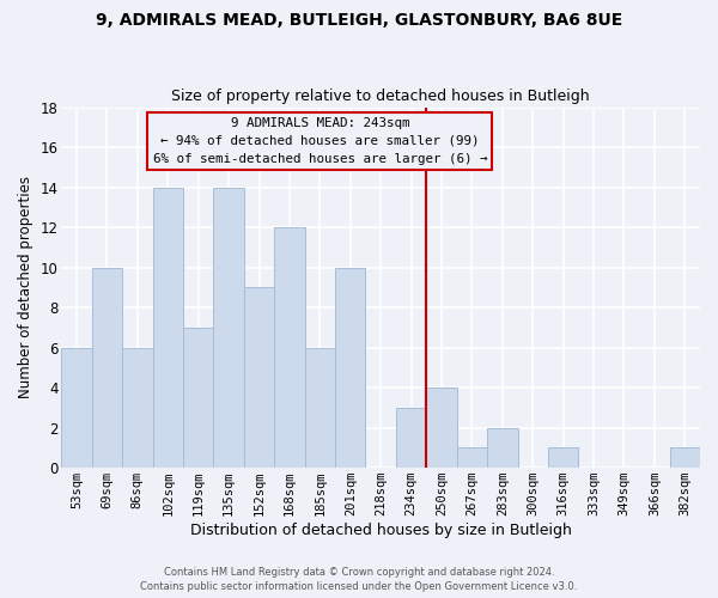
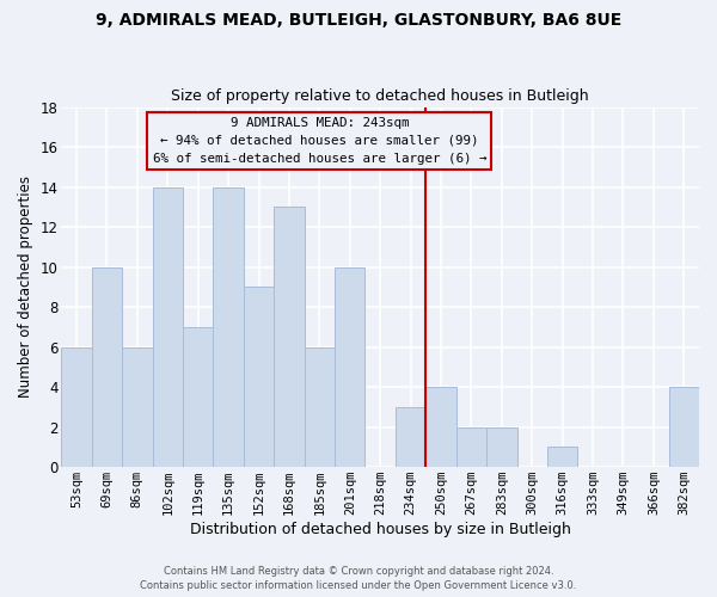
168sqm: 12 -> 13
267sqm: 1 -> 2
382sqm: 1 -> 4
